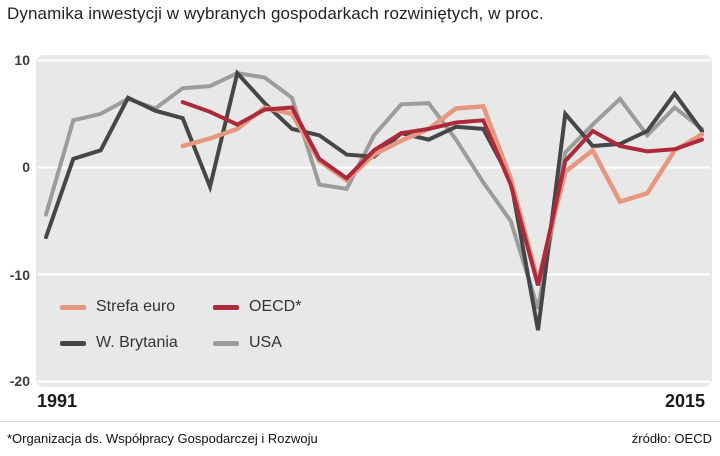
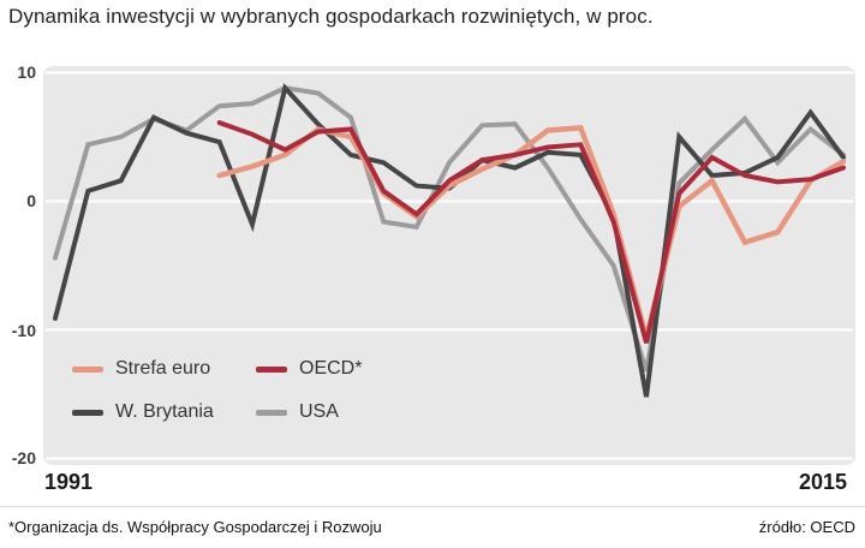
W. Brytania/1991: -6.5 -> -9.1
